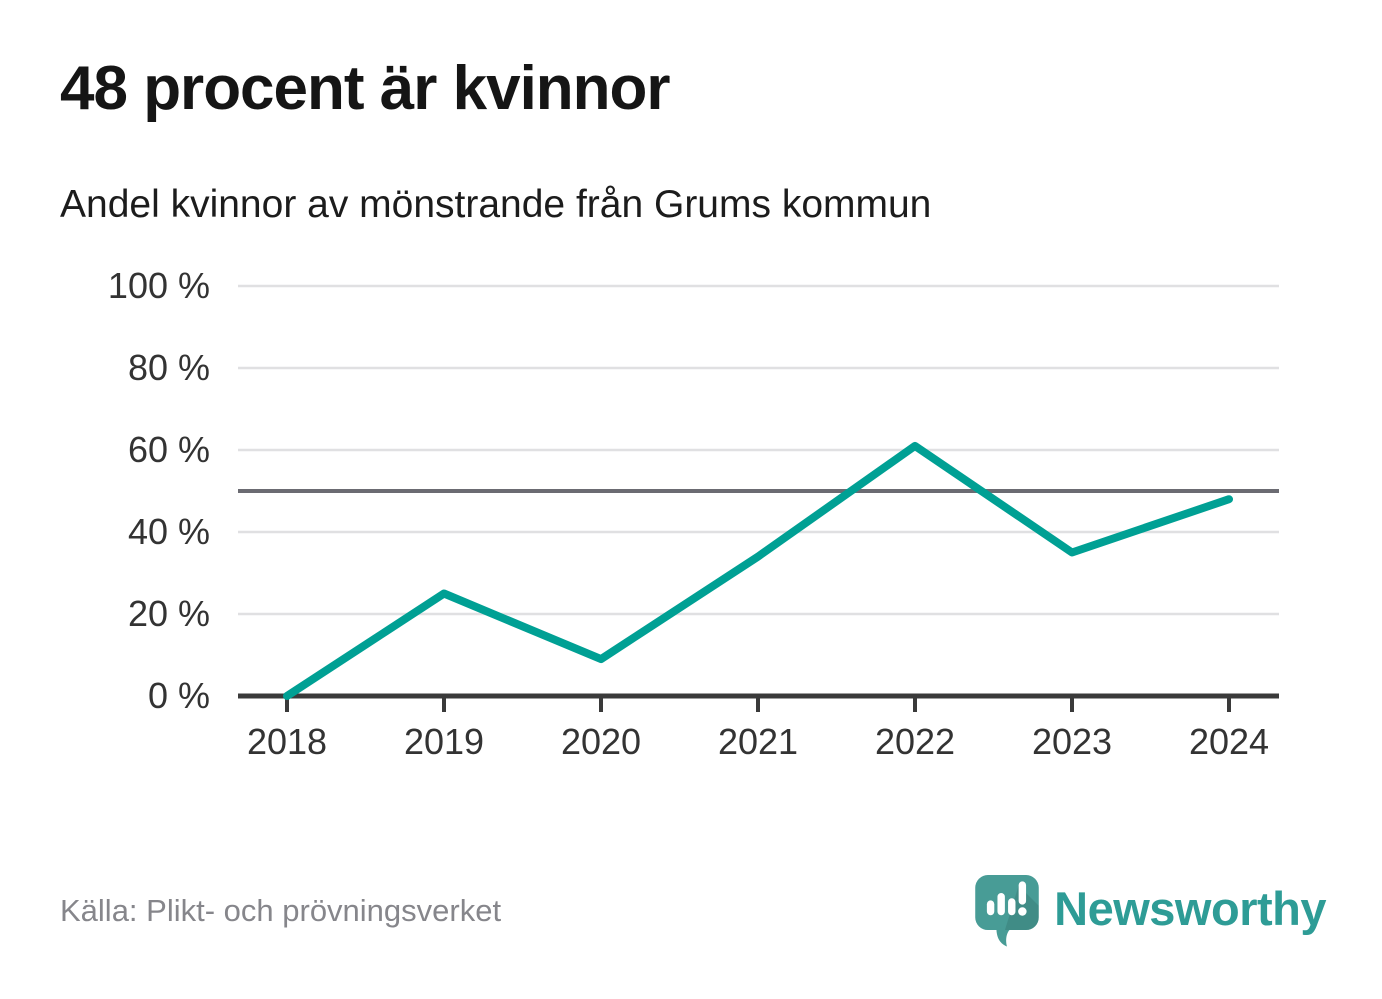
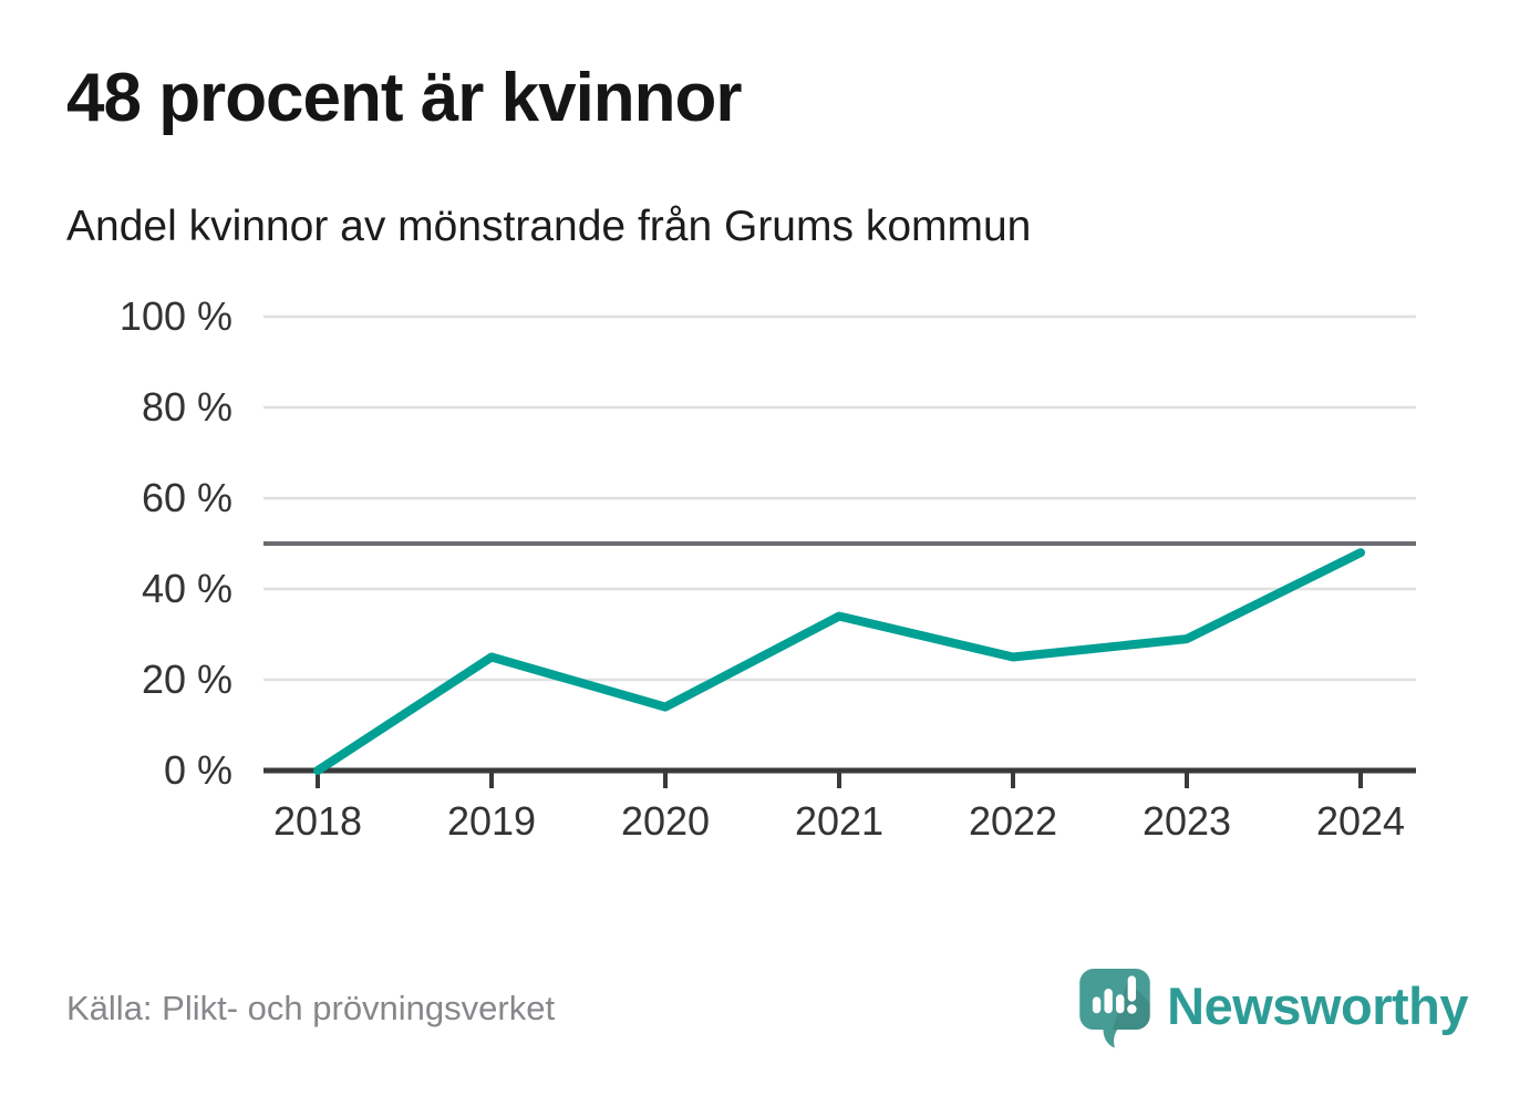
2020: 9% -> 14%
2022: 61% -> 25%
2023: 35% -> 29%
